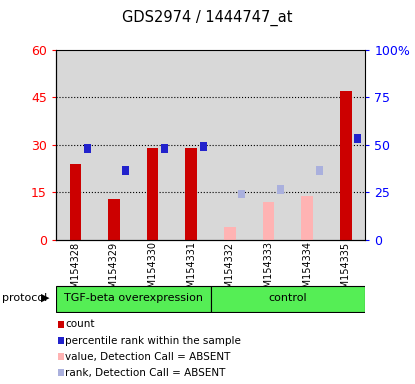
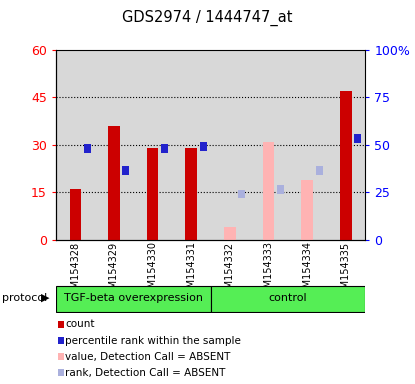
GSM154328: 24 -> 16
GSM154329: 13 -> 36
GSM154333: 12 -> 31
GSM154334: 14 -> 19
